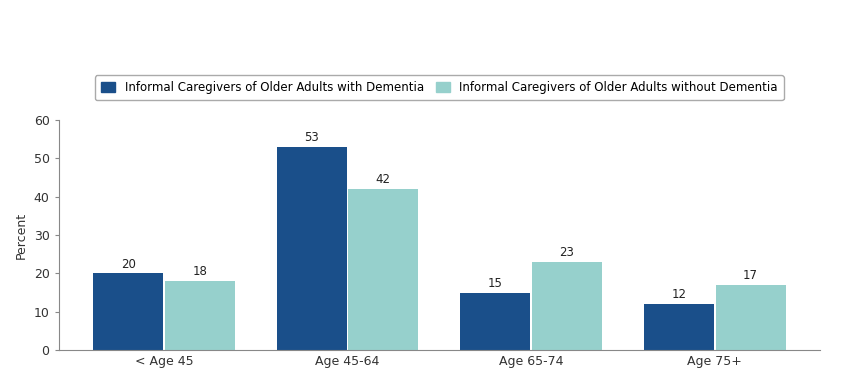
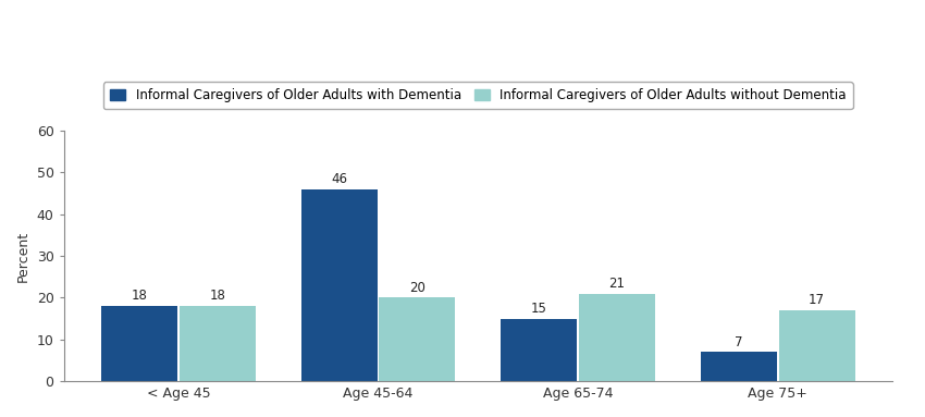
Informal Caregivers of Older Adults with Dementia/< Age 45: 20 -> 18
Informal Caregivers of Older Adults with Dementia/Age 45-64: 53 -> 46
Informal Caregivers of Older Adults without Dementia/Age 45-64: 42 -> 20
Informal Caregivers of Older Adults without Dementia/Age 65-74: 23 -> 21
Informal Caregivers of Older Adults with Dementia/Age 75+: 12 -> 7
